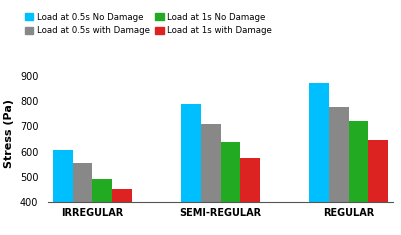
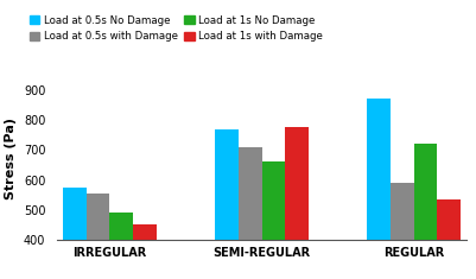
Load at 0.5s No Damage/IRREGULAR: 605 -> 575
Load at 0.5s No Damage/SEMI-REGULAR: 790 -> 770
Load at 1s No Damage/SEMI-REGULAR: 640 -> 660
Load at 1s with Damage/SEMI-REGULAR: 575 -> 775
Load at 0.5s with Damage/REGULAR: 775 -> 590
Load at 1s with Damage/REGULAR: 645 -> 535
